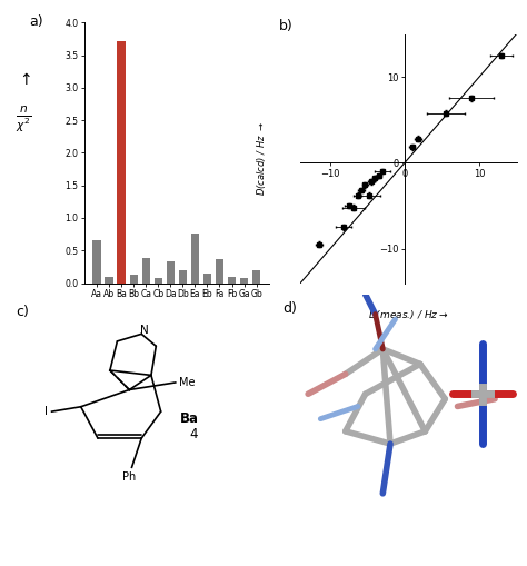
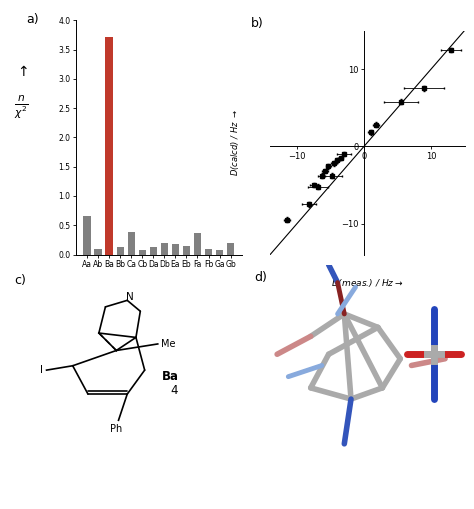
Da: 0.34 -> 0.12
Ea: 0.76 -> 0.18
